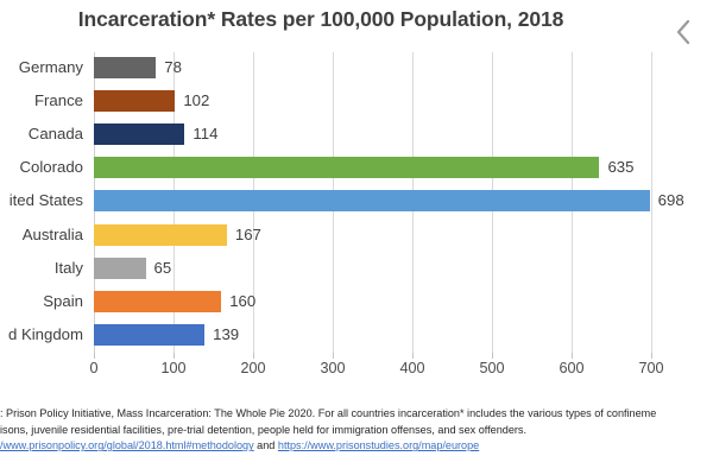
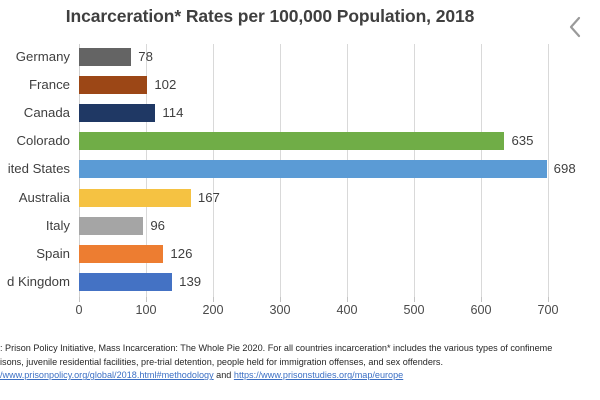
Italy: 65 -> 96
Spain: 160 -> 126
